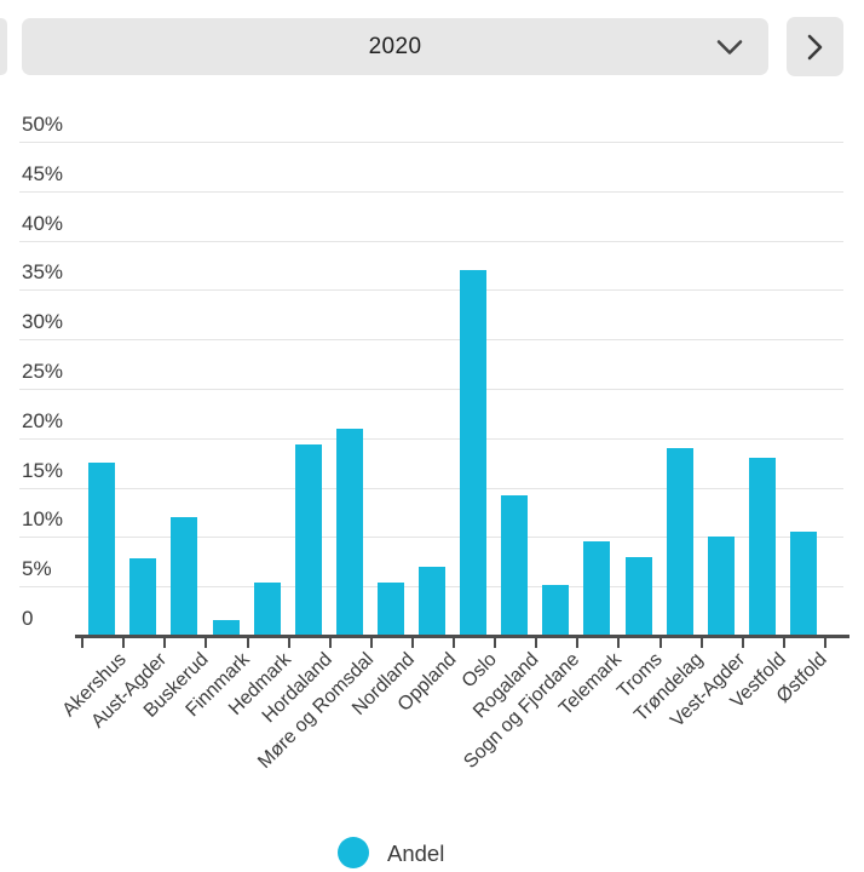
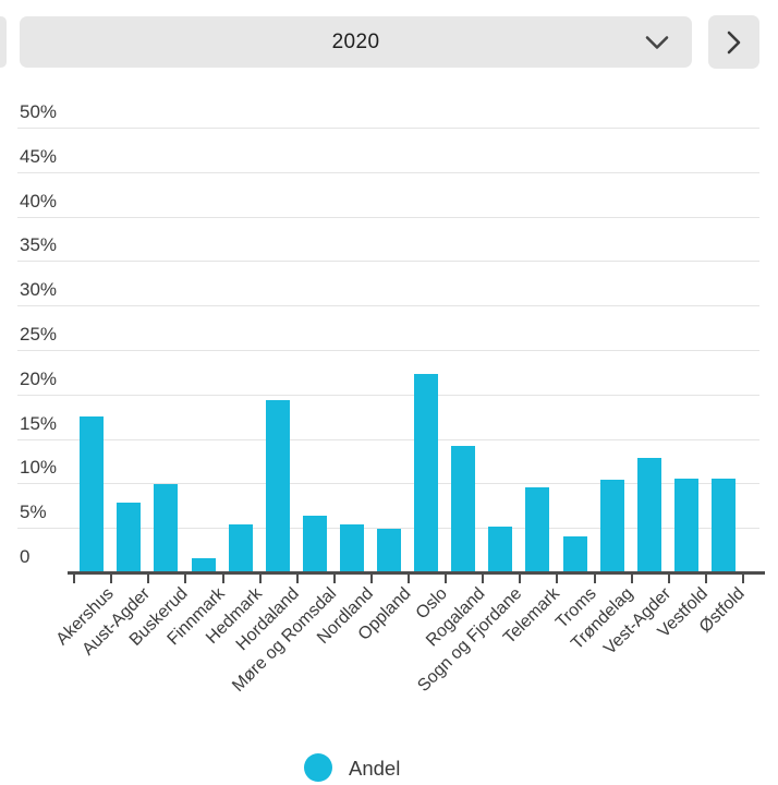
Buskerud: 12% -> 10%
Møre og Romsdal: 21% -> 6%
Oppland: 7% -> 5%
Oslo: 37% -> 22%
Troms: 8% -> 4%
Trøndelag: 19% -> 10%
Vest-Agder: 10% -> 13%
Vestfold: 18% -> 10%
